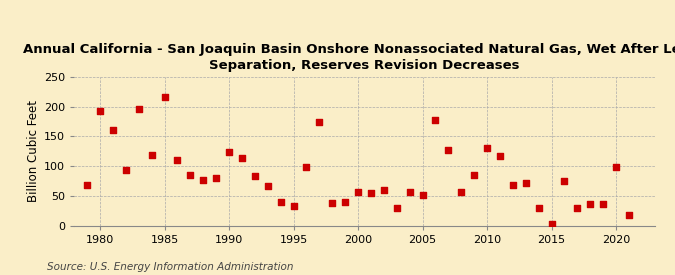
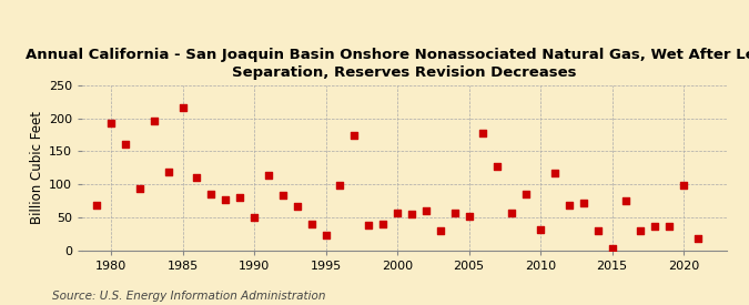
1990: 124 -> 50
1995: 32 -> 22
2010: 130 -> 31
